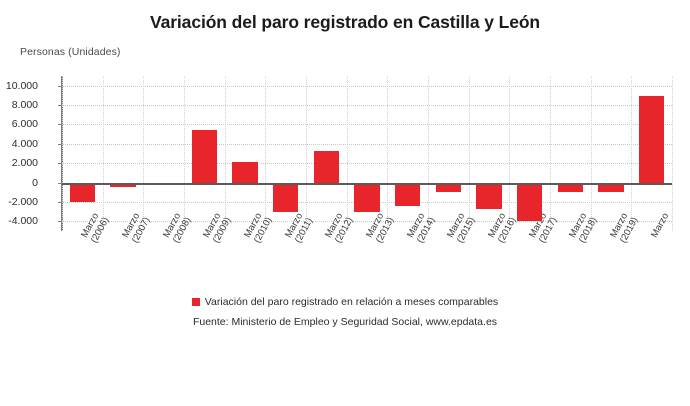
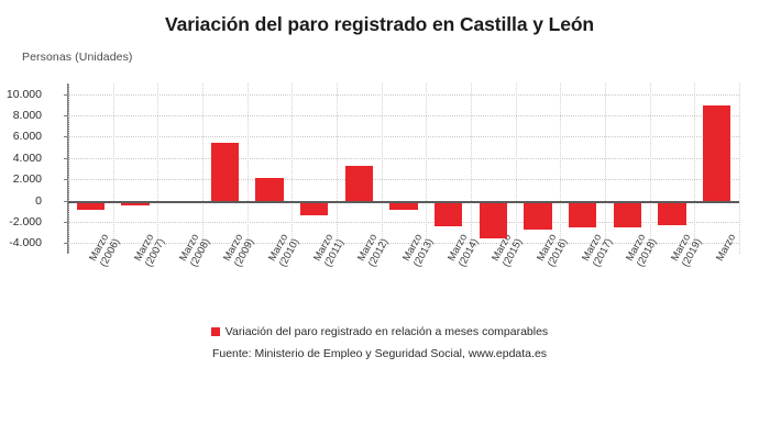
Marzo (2006): -2000 -> -1000
Marzo (2011): -3000 -> -1000
Marzo (2013): -3000 -> -1000
Marzo (2015): -1000 -> -4000
Marzo (2017): -4000 -> -2000
Marzo (2018): -1000 -> -2000
Marzo (2019): -1000 -> -2000
